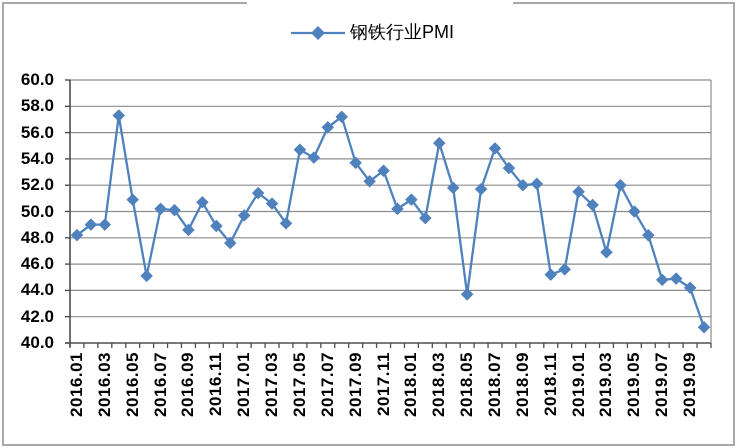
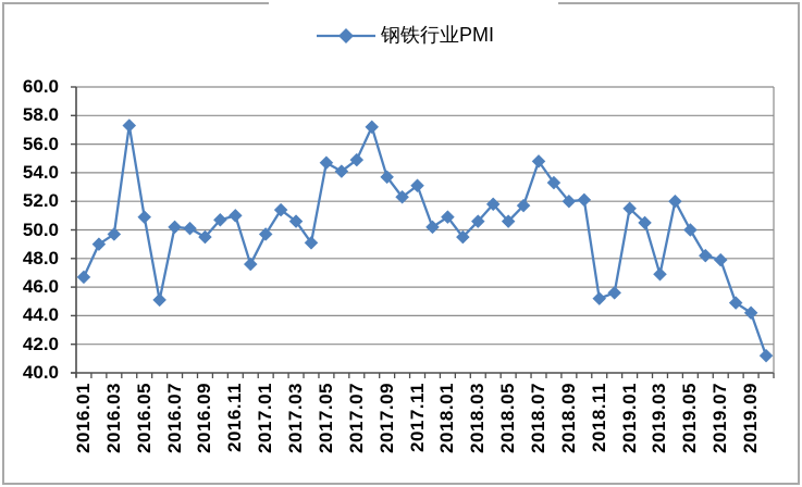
2016.01: 48.2 -> 46.7
2016.03: 49.0 -> 49.7
2016.09: 48.6 -> 49.5
2016.11: 48.9 -> 51.0
2017.07: 56.4 -> 54.9
2018.03: 55.2 -> 50.6
2018.05: 43.7 -> 50.6
2019.07: 44.8 -> 47.9
